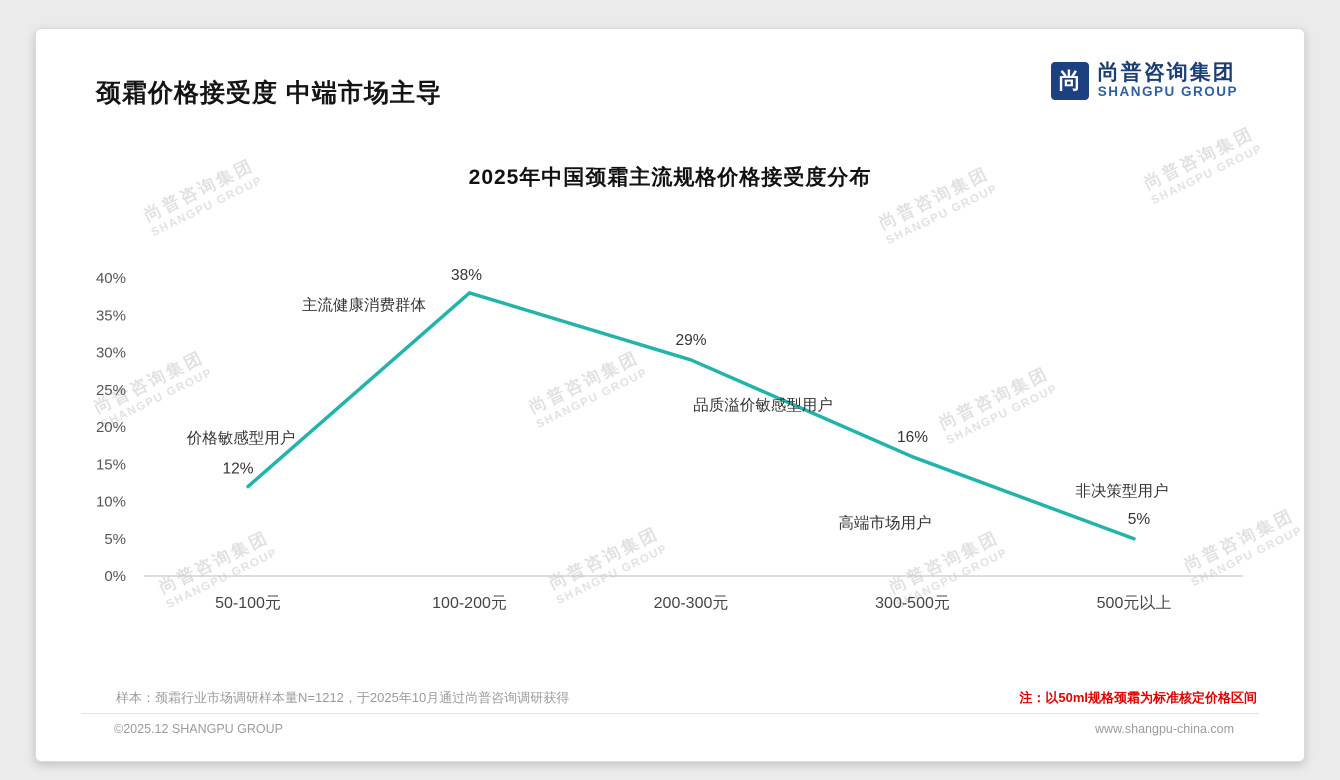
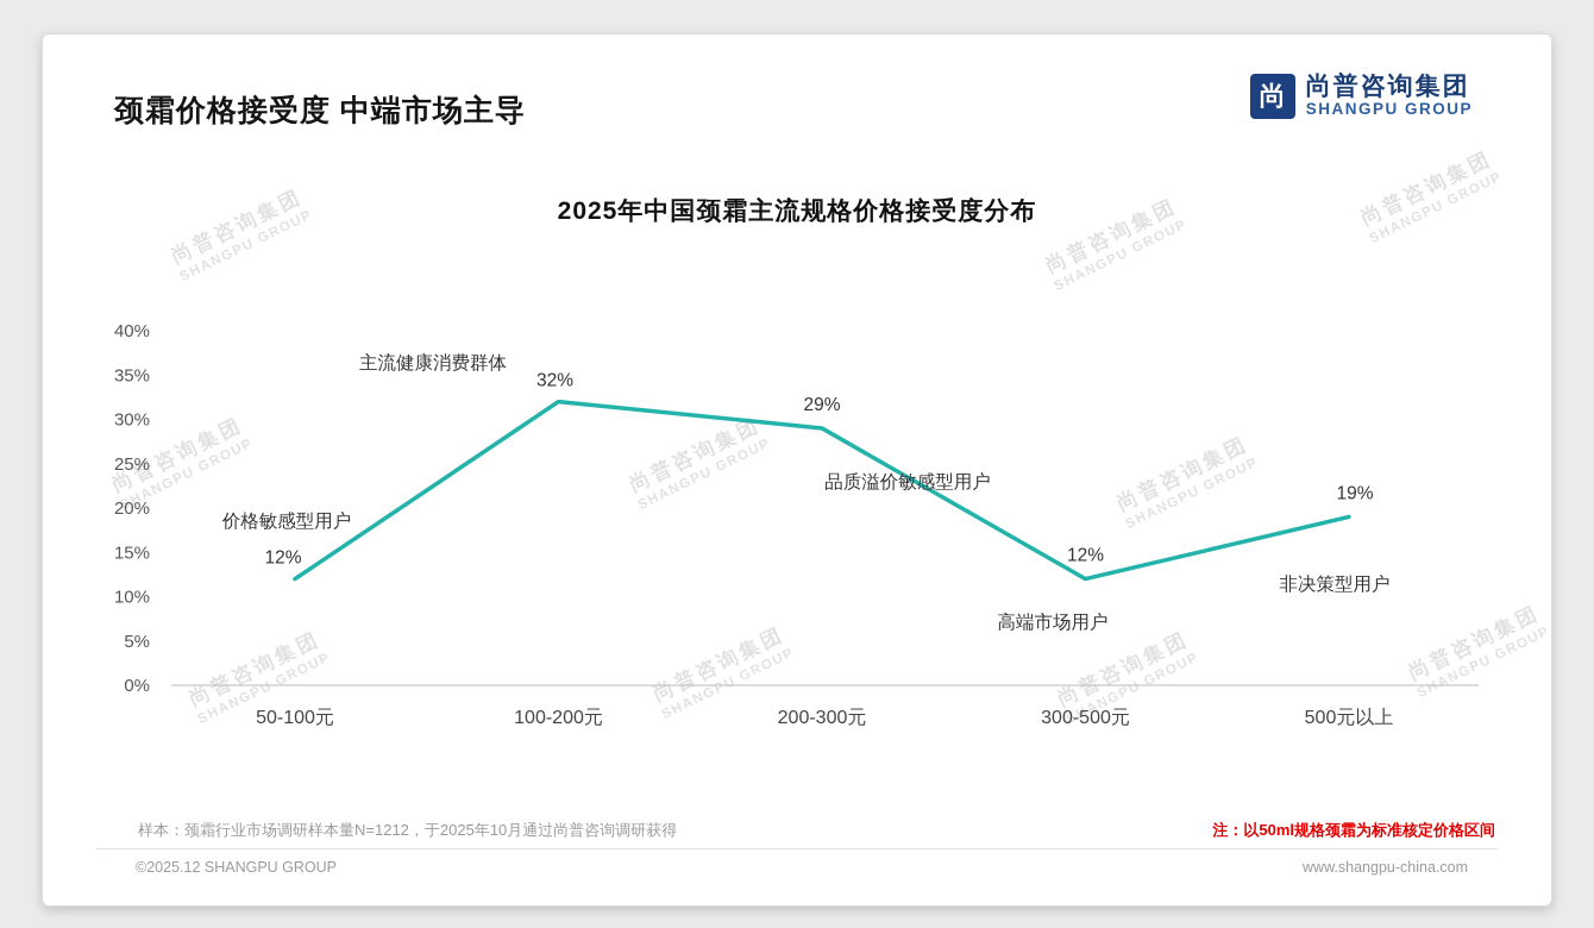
100-200元: 38% -> 32%
300-500元: 16% -> 12%
500元以上: 5% -> 19%
